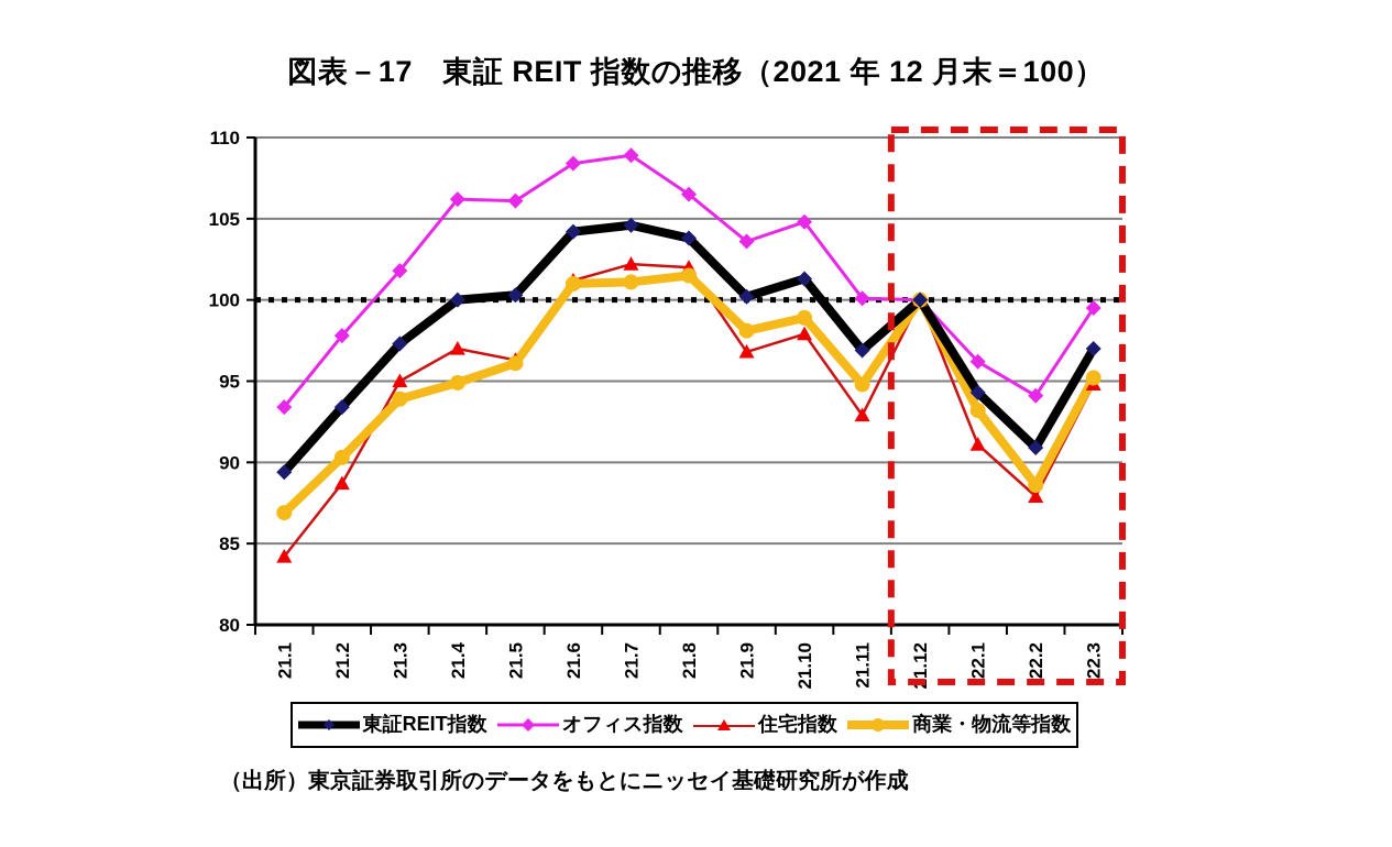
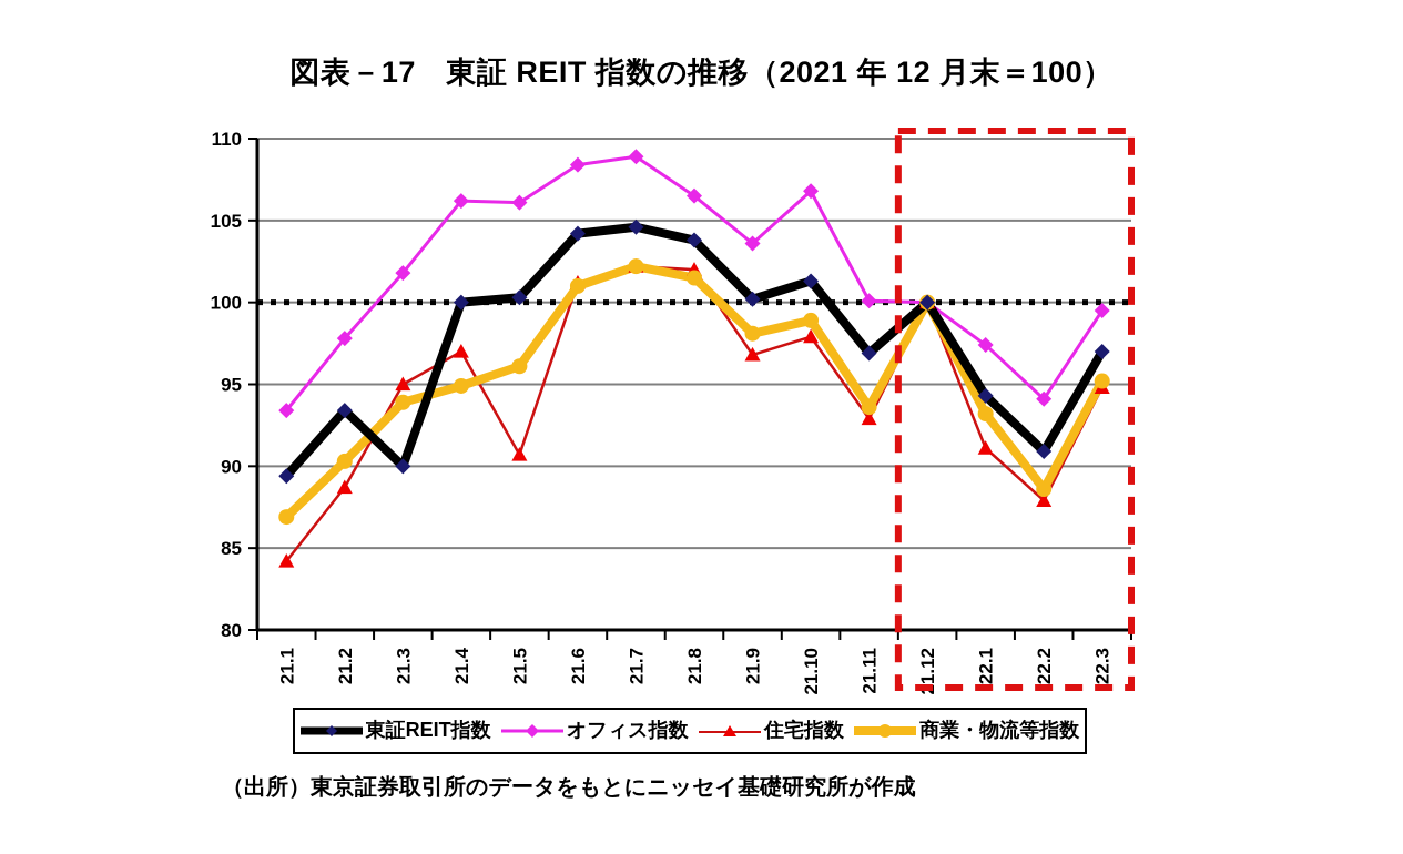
東証REIT指数/21.3: 97.3 -> 90.0
住宅指数/21.5: 96.3 -> 90.7
商業・物流等指数/21.7: 101.1 -> 102.2
オフィス指数/21.10: 104.8 -> 106.8
商業・物流等指数/21.11: 94.8 -> 93.6
オフィス指数/22.1: 96.2 -> 97.4
